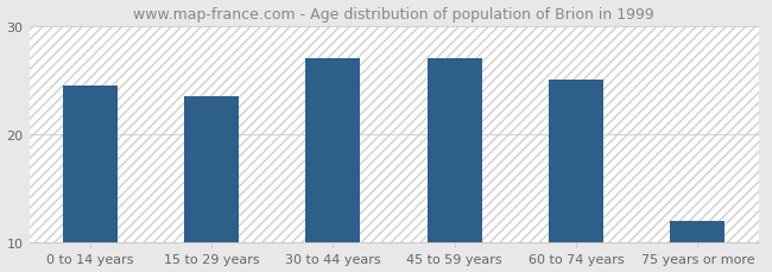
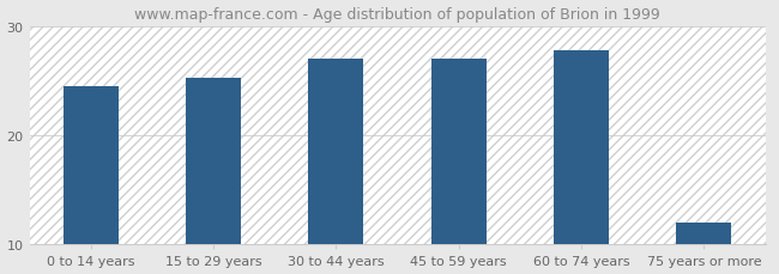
15 to 29 years: 23.5 -> 25.2
60 to 74 years: 25.0 -> 27.8
